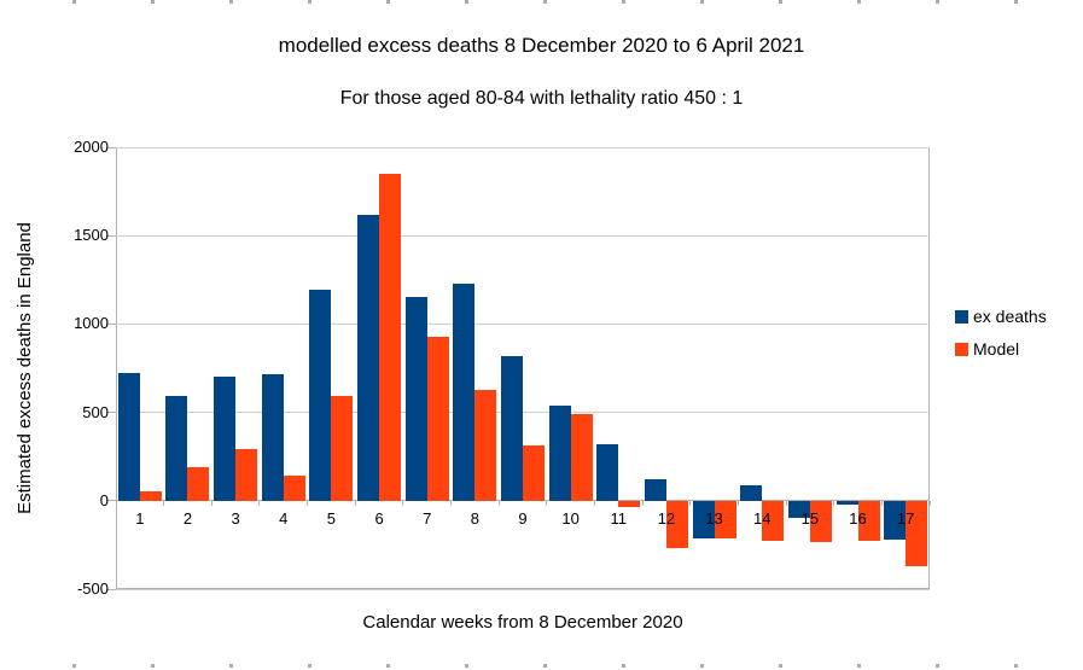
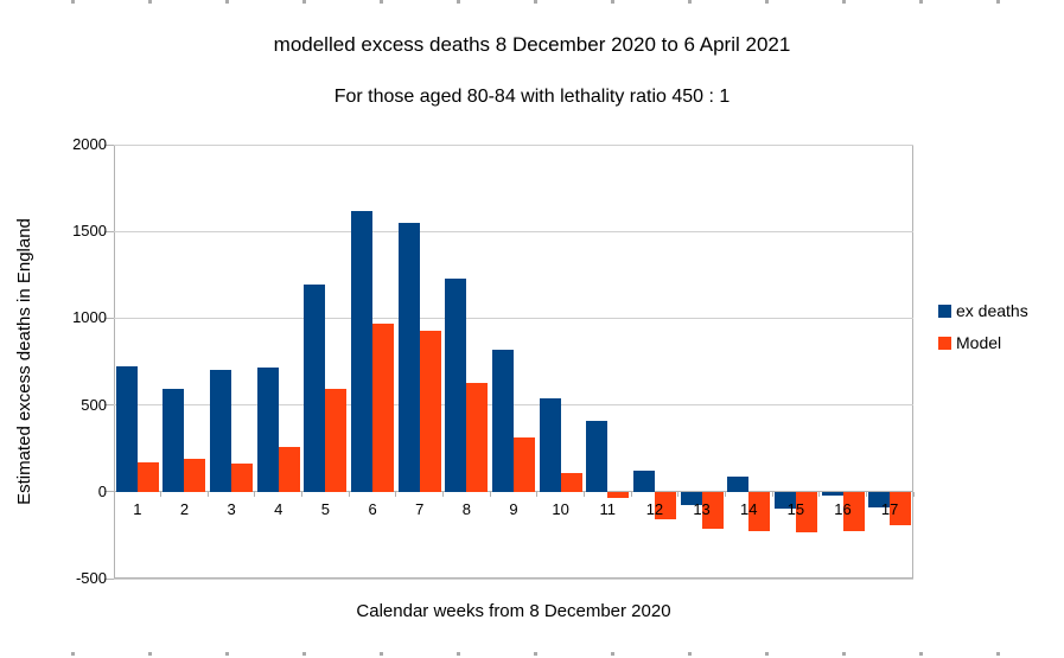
Model/1: 50 -> 170
Model/3: 290 -> 160
Model/4: 140 -> 260
Model/6: 1850 -> 970
ex deaths/7: 1150 -> 1550
Model/10: 490 -> 110
ex deaths/11: 320 -> 410
Model/12: -270 -> -160
ex deaths/13: -210 -> -80
ex deaths/17: -220 -> -90
Model/17: -370 -> -190
